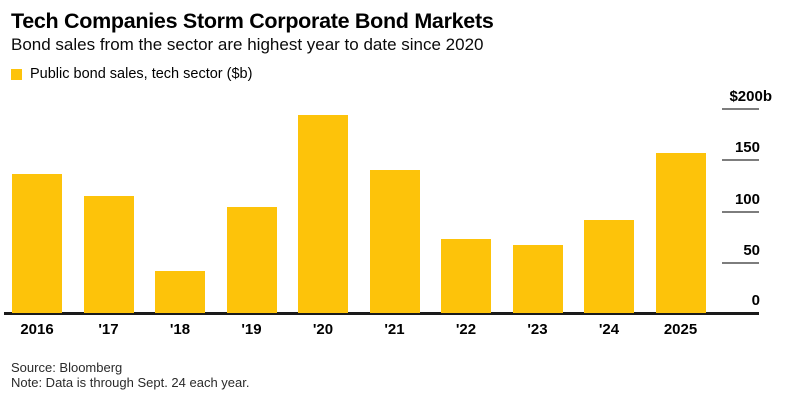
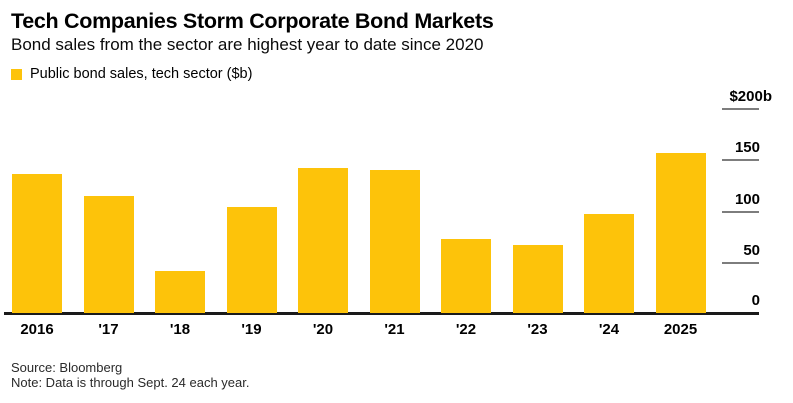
'20: 193 -> 141
'24: 91 -> 97
